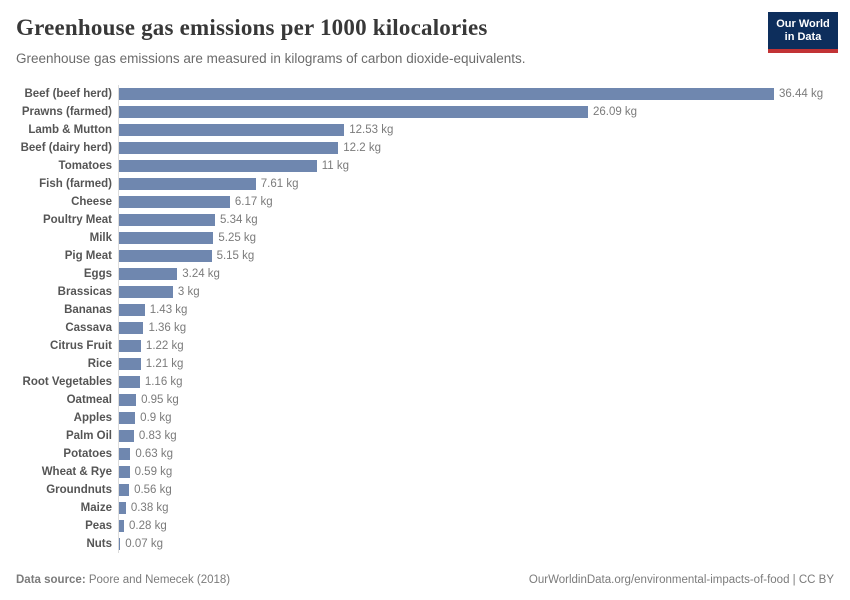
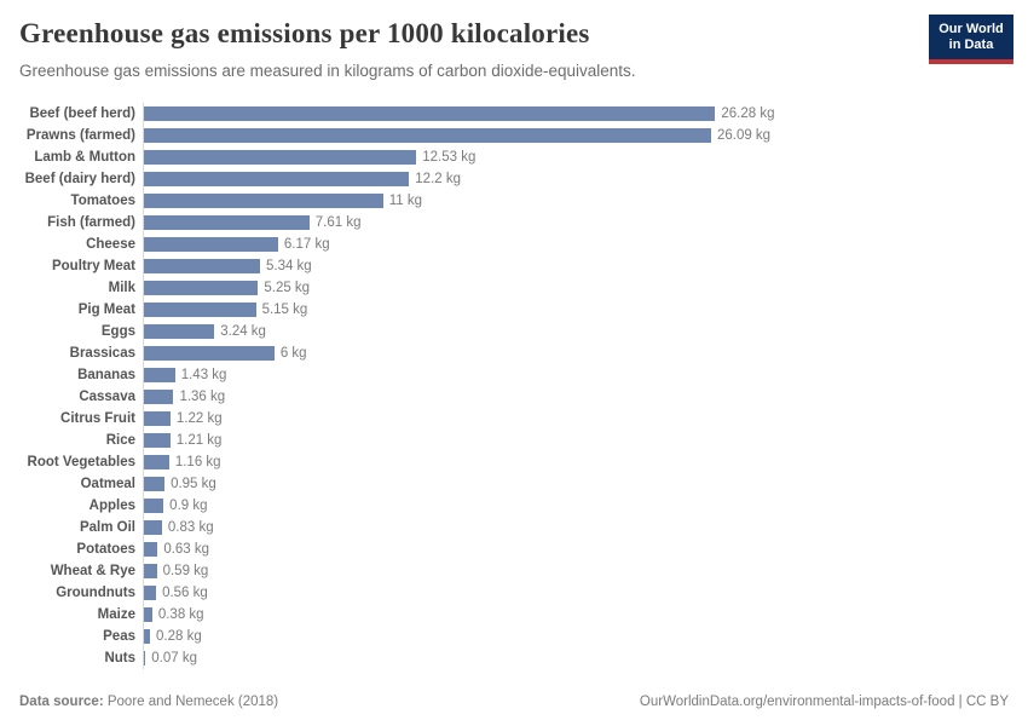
Beef (beef herd): 36.44 -> 26.28
Brassicas: 3 -> 6
